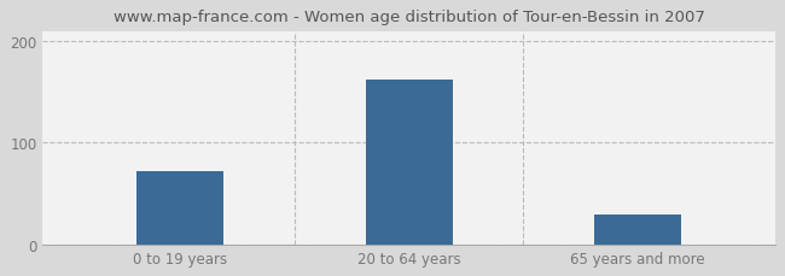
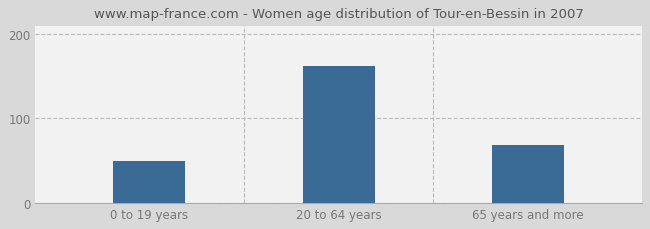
0 to 19 years: 72 -> 50
65 years and more: 30 -> 68
